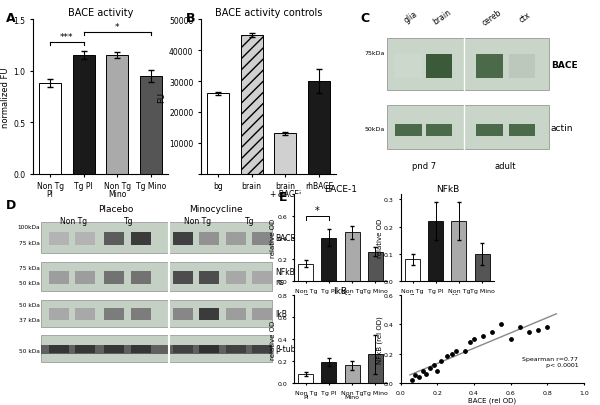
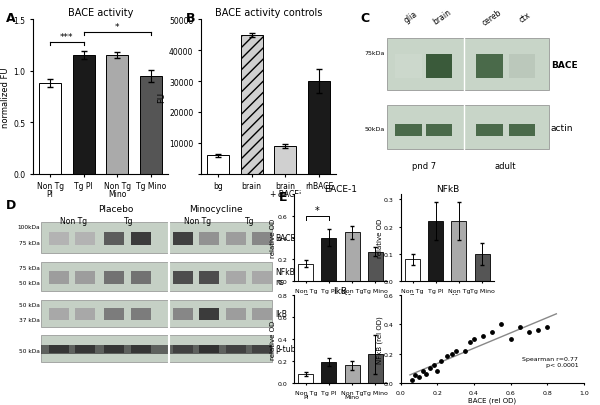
BACE activity controls/bg: 26000 -> 6000
BACE activity controls/brain + BACEi: 13000 -> 9000
